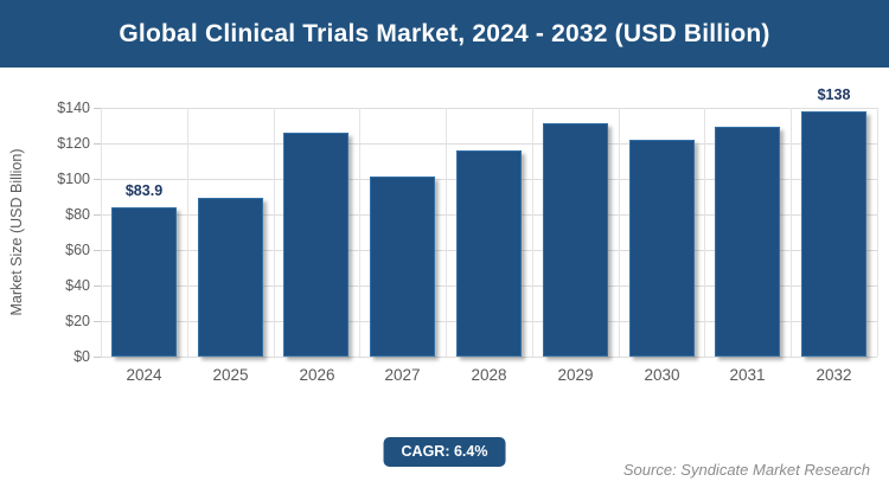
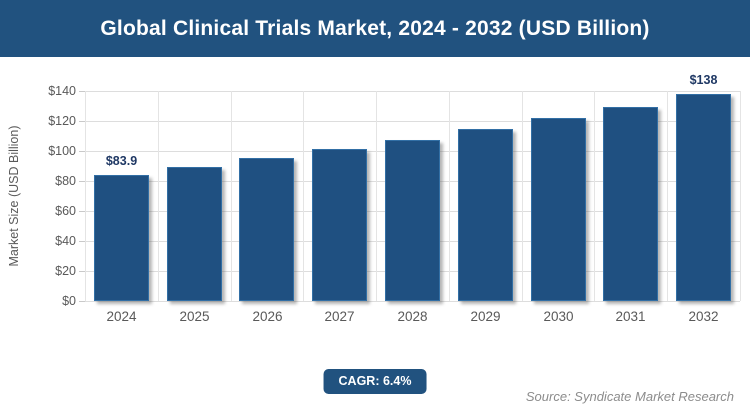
2026: $126 -> $95
2028: $116 -> $108
2029: $131 -> $114
